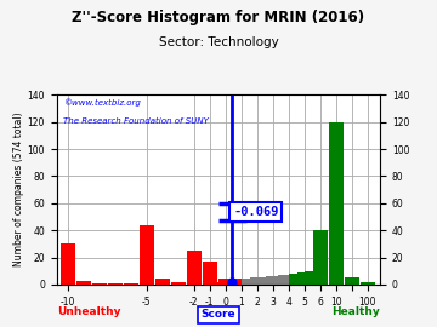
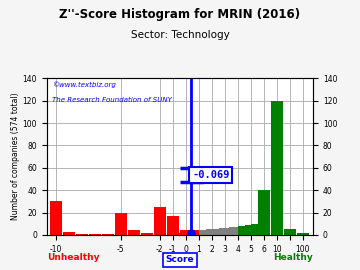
-5: 44 -> 20
